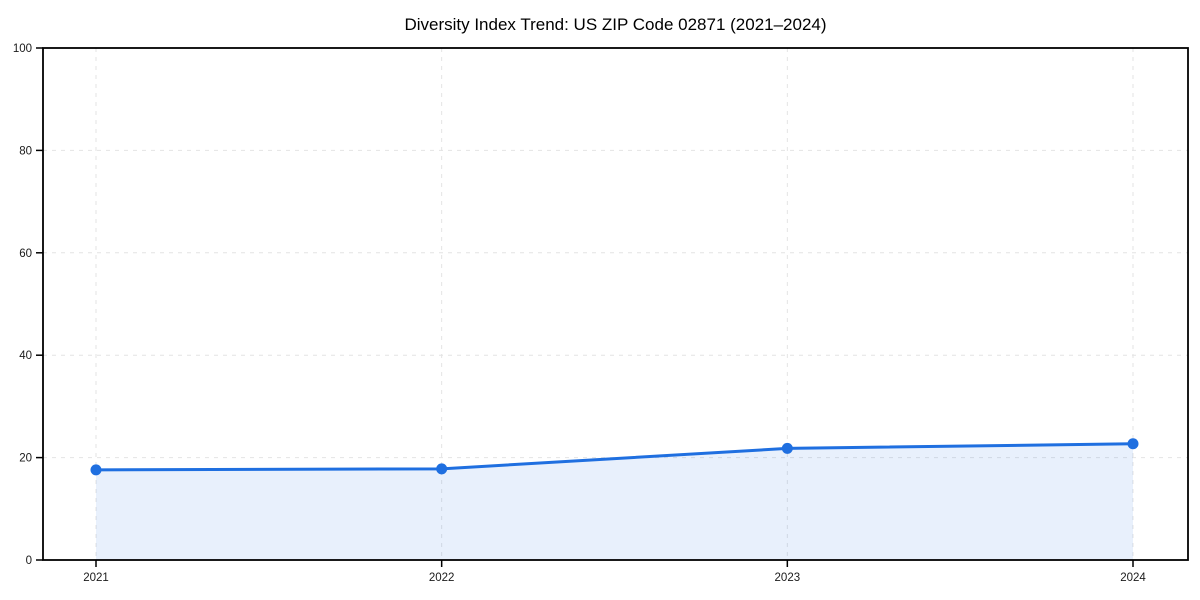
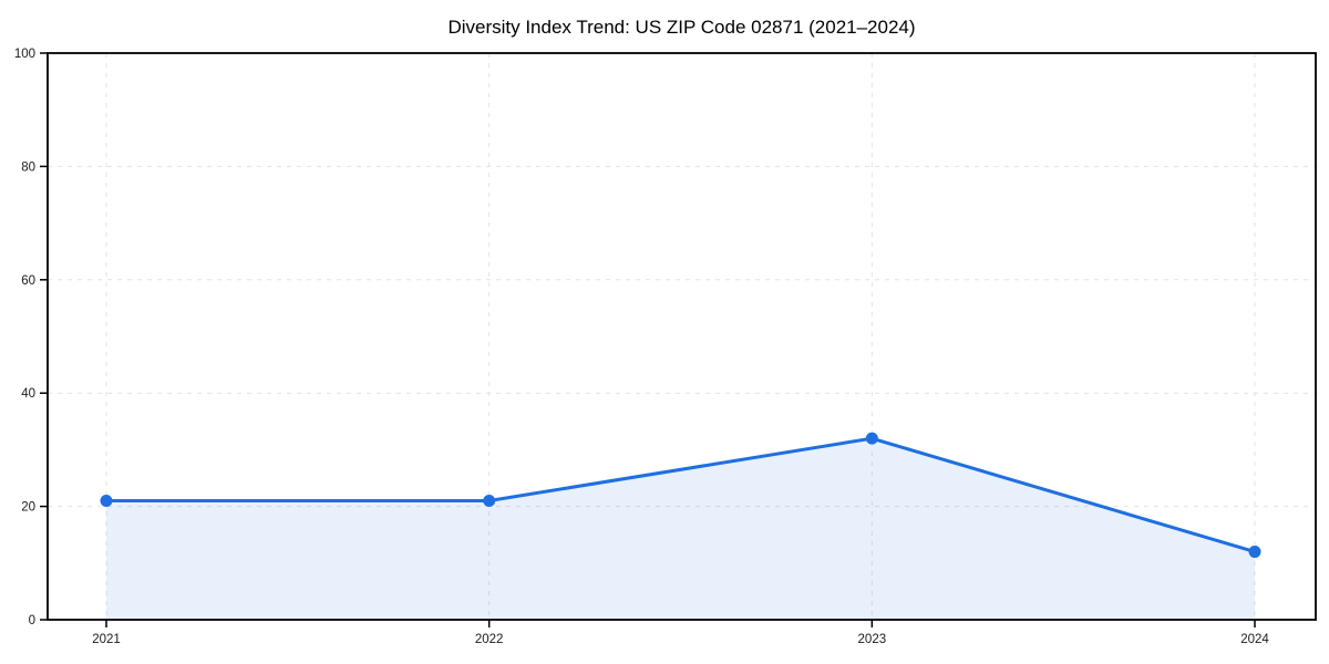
2021: 18 -> 21
2022: 18 -> 21
2023: 22 -> 32
2024: 23 -> 12
